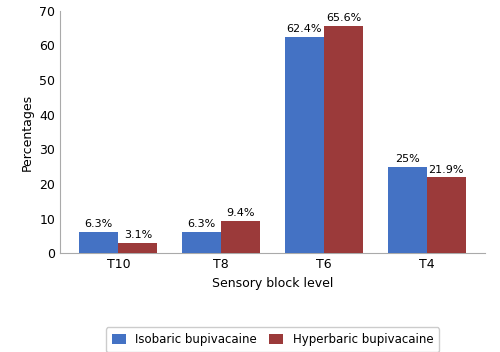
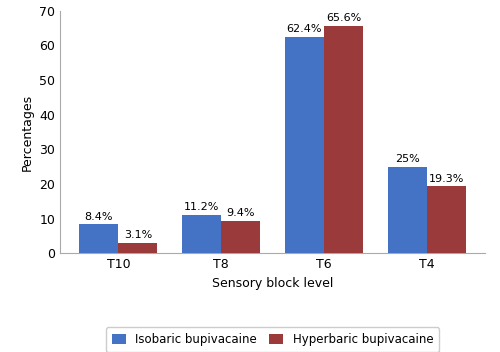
Isobaric bupivacaine/T10: 6.3% -> 8.4%
Isobaric bupivacaine/T8: 6.3% -> 11.2%
Hyperbaric bupivacaine/T4: 21.9% -> 19.3%
